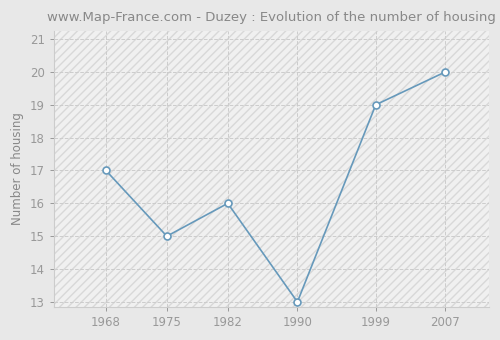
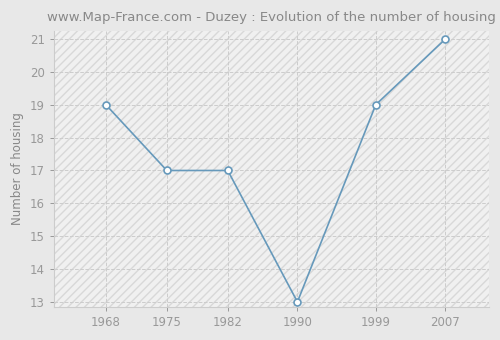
1968: 17 -> 19
1975: 15 -> 17
1982: 16 -> 17
2007: 20 -> 21
